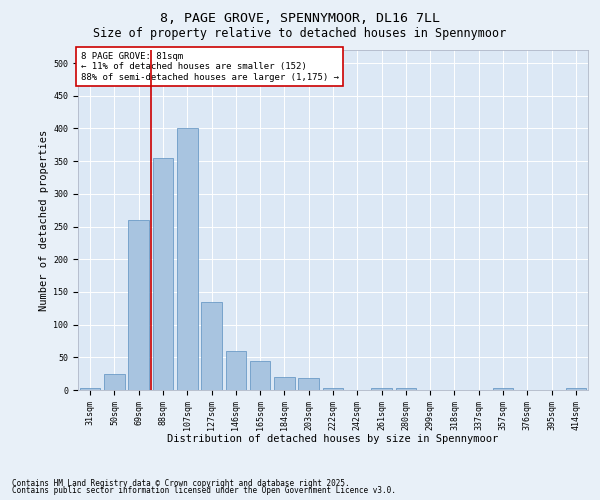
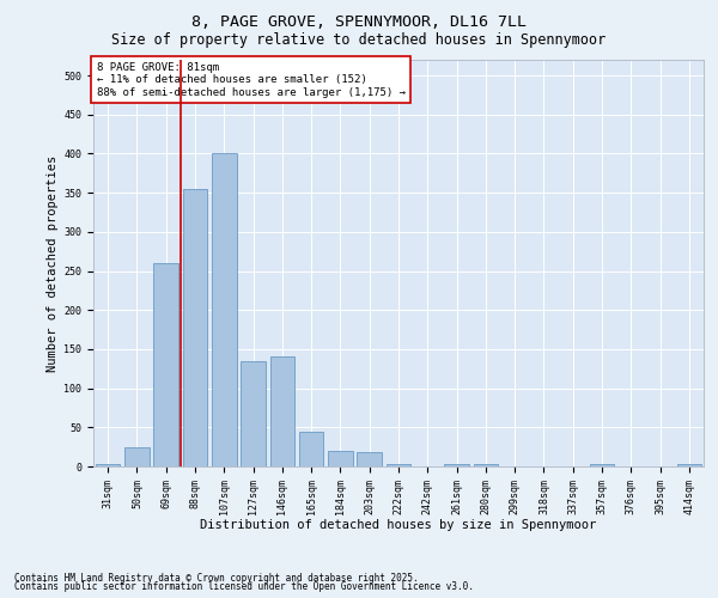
146sqm: 60 -> 140
